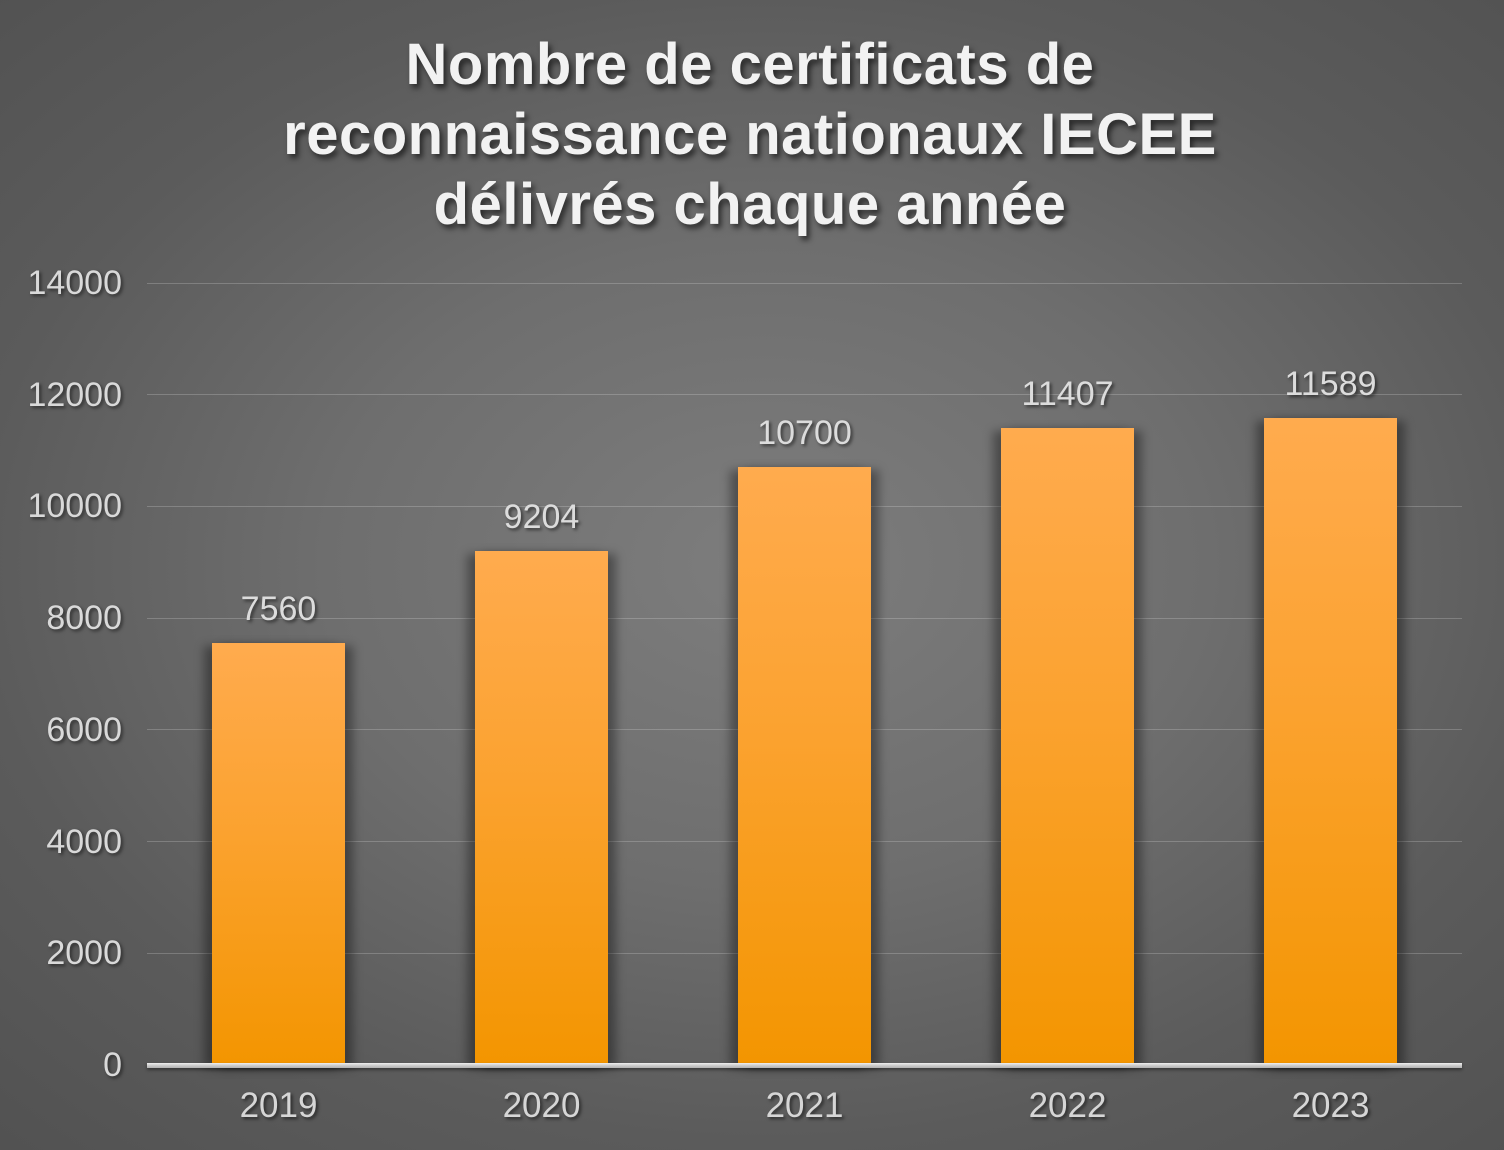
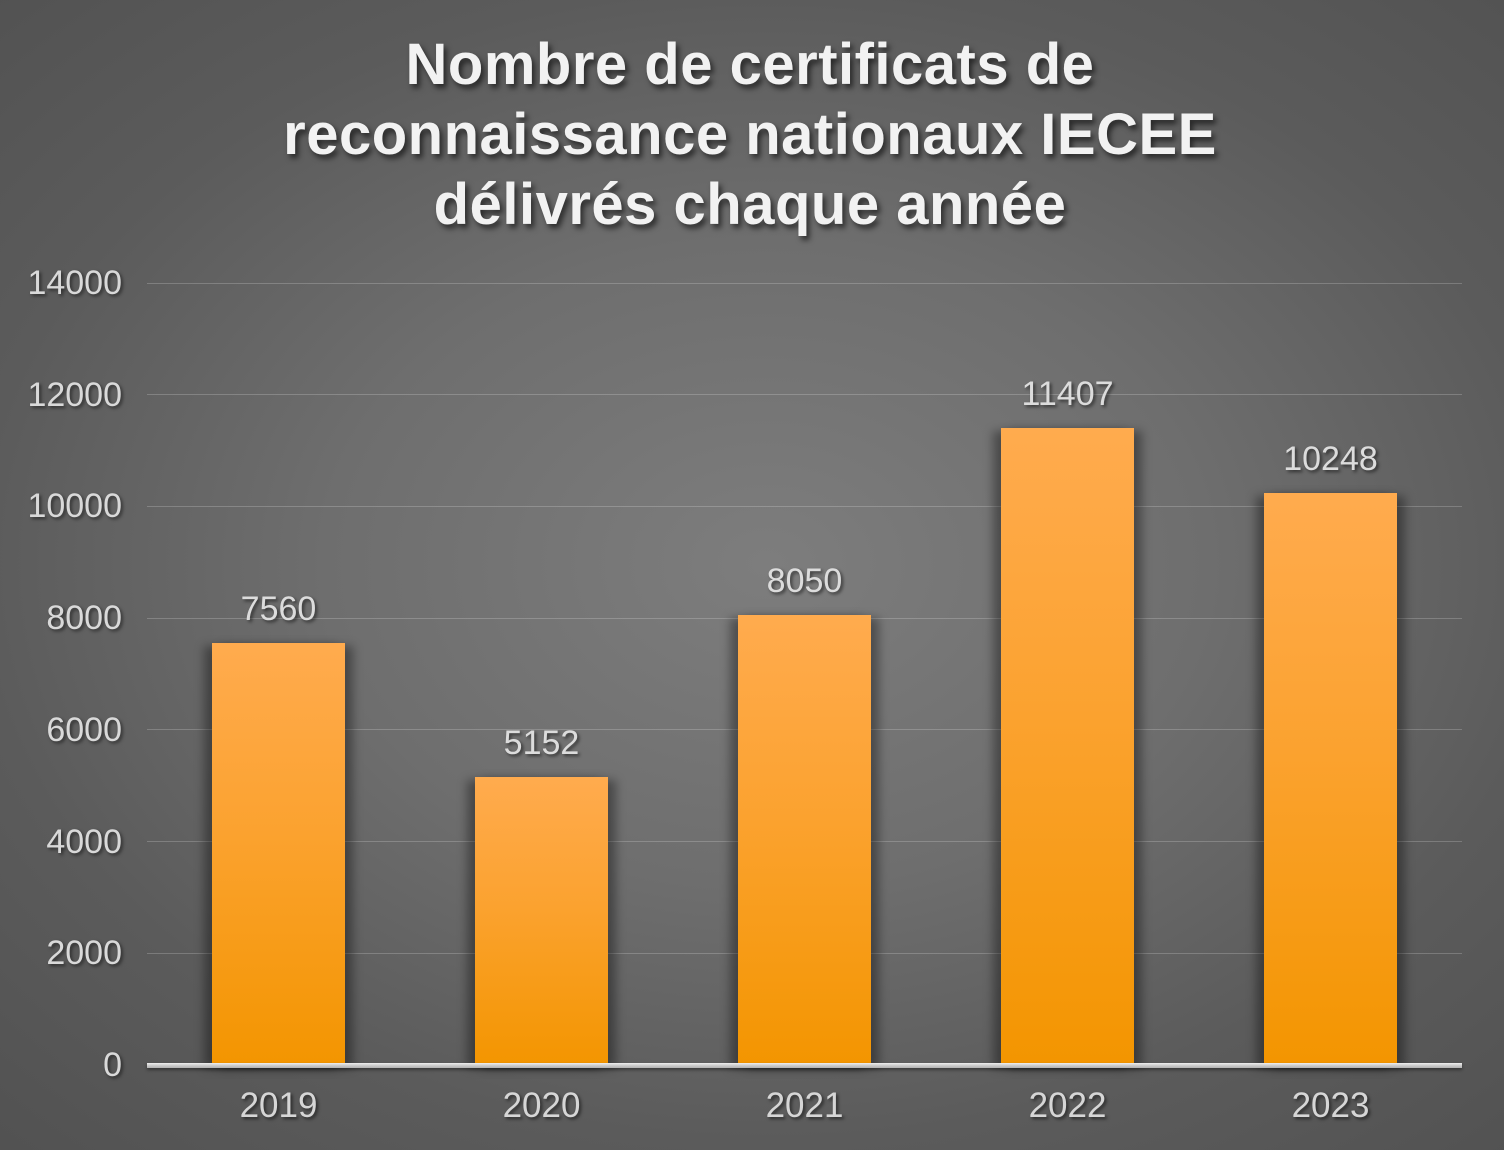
2020: 9204 -> 5152
2021: 10700 -> 8050
2023: 11589 -> 10248
